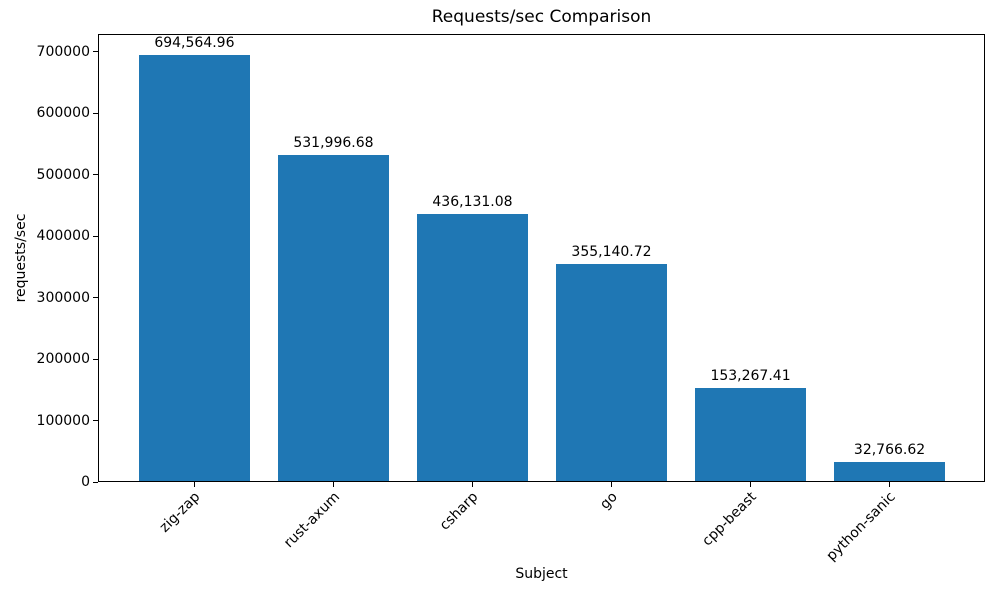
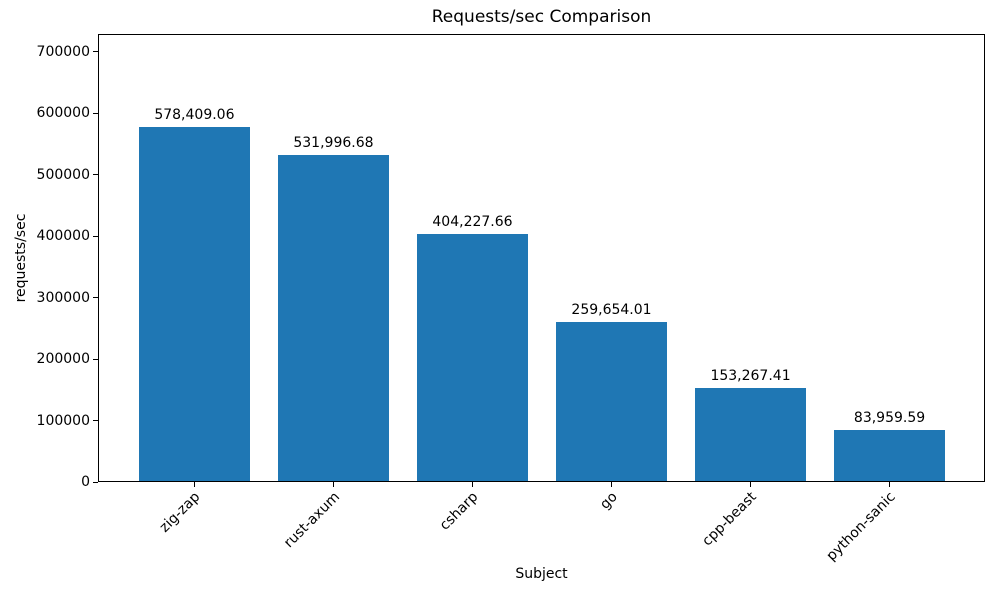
zig-zap: 694,564.96 -> 578,409.06
csharp: 436,131.08 -> 404,227.66
go: 355,140.72 -> 259,654.01
python-sanic: 32,766.62 -> 83,959.59
